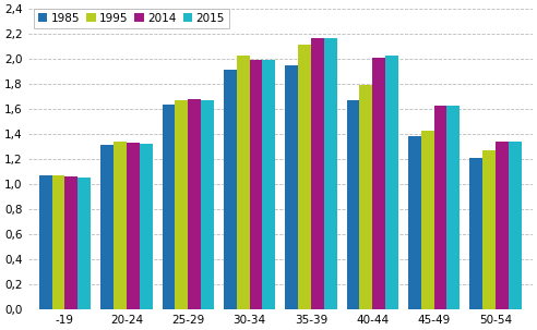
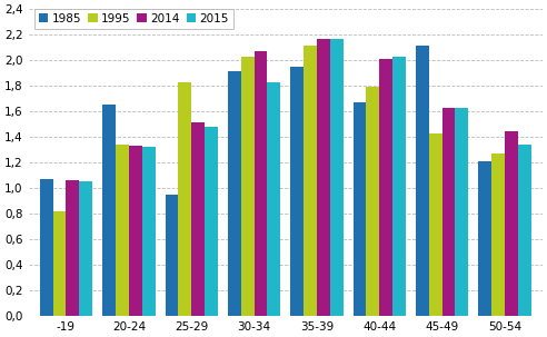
1995/-19: 1,07 -> 0,82
1985/20-24: 1,31 -> 1,65
1985/25-29: 1,64 -> 0,95
1995/25-29: 1,67 -> 1,83
2014/25-29: 1,68 -> 1,51
2015/25-29: 1,67 -> 1,48
2014/30-34: 1,99 -> 2,07
2015/30-34: 1,99 -> 1,83
1985/45-49: 1,38 -> 2,11
2014/50-54: 1,34 -> 1,44
